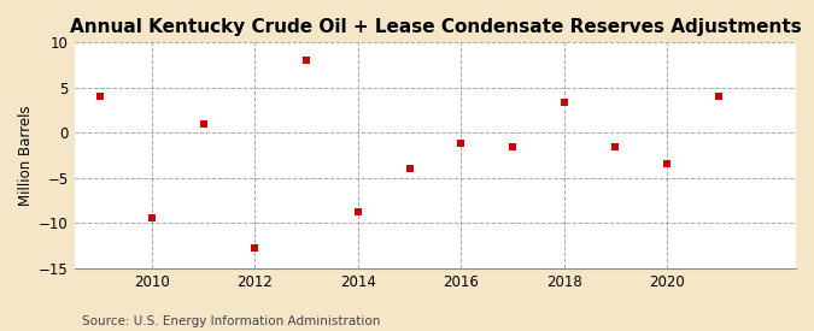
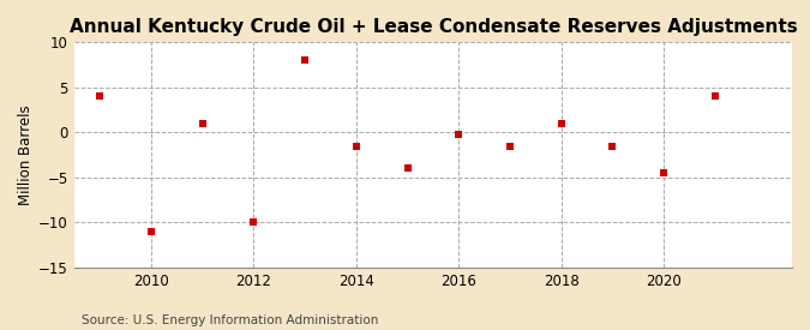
2010: -9.4 -> -11.0
2012: -12.8 -> -10.0
2014: -8.8 -> -1.5
2016: -1.2 -> -0.2
2018: 3.4 -> 1.0
2020: -3.4 -> -4.5
